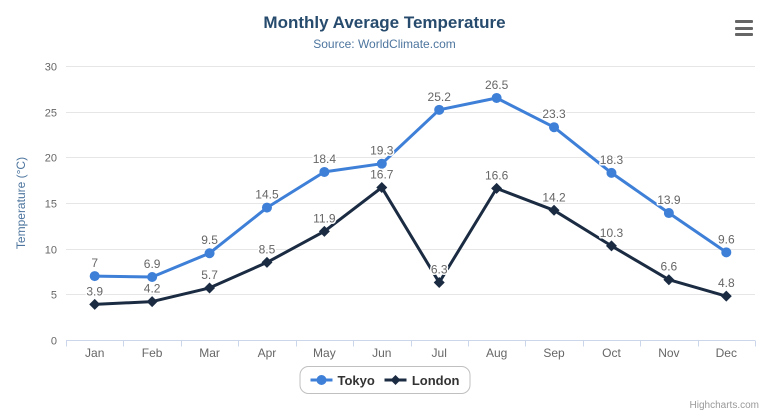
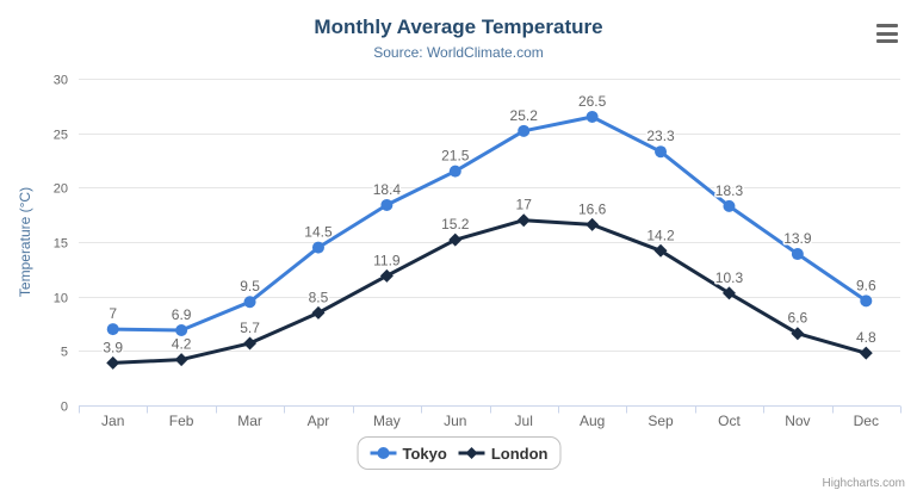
Tokyo/Jun: 19.3 -> 21.5
London/Jun: 16.7 -> 15.2
London/Jul: 6.3 -> 17
